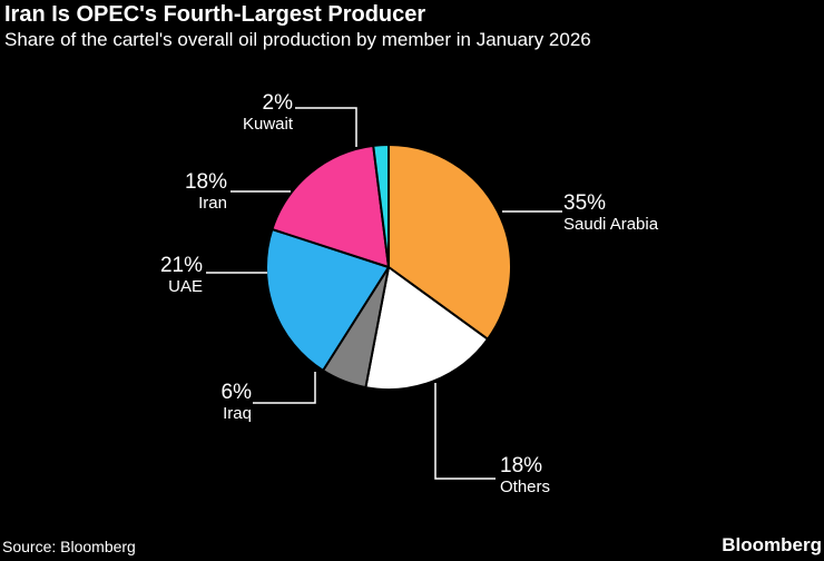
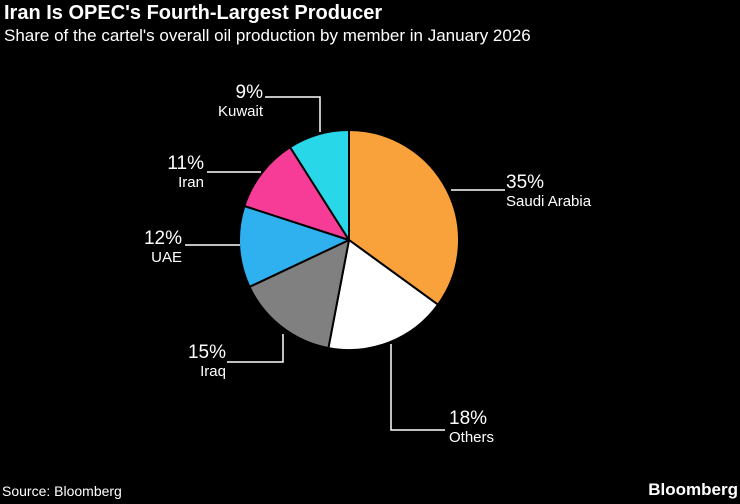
Iraq: 6% -> 15%
UAE: 21% -> 12%
Iran: 18% -> 11%
Kuwait: 2% -> 9%
